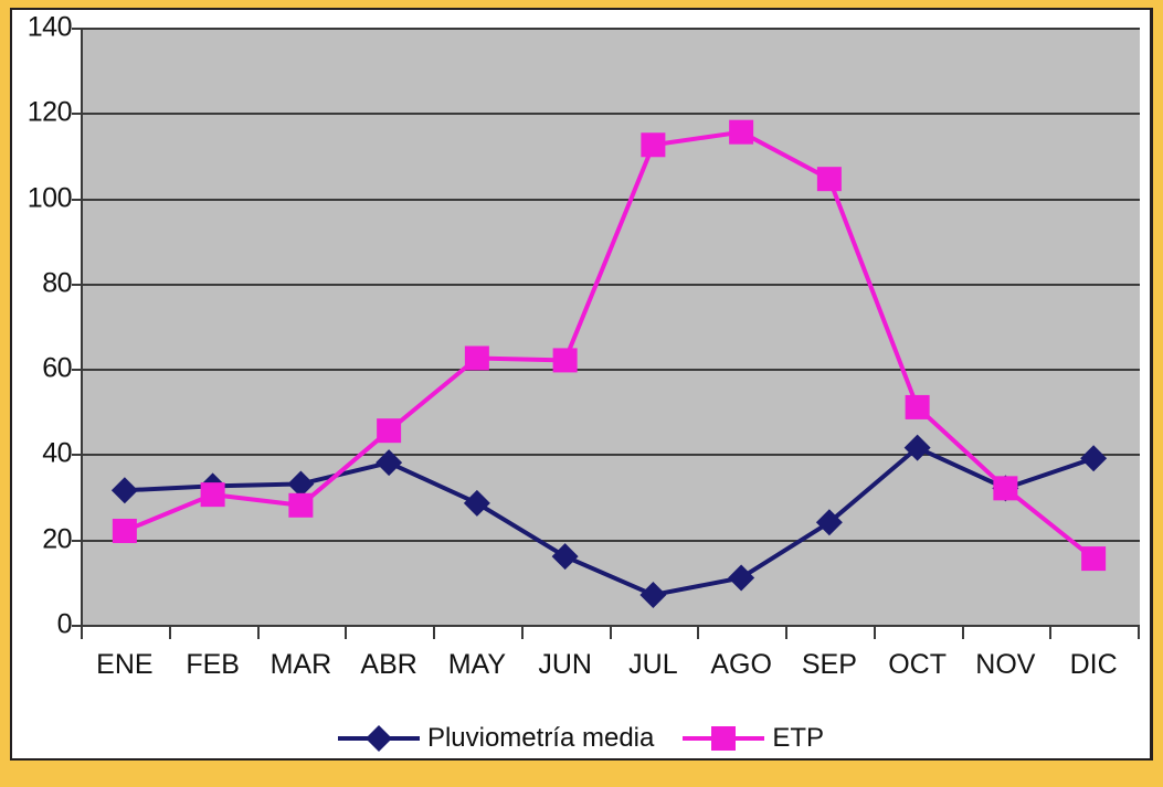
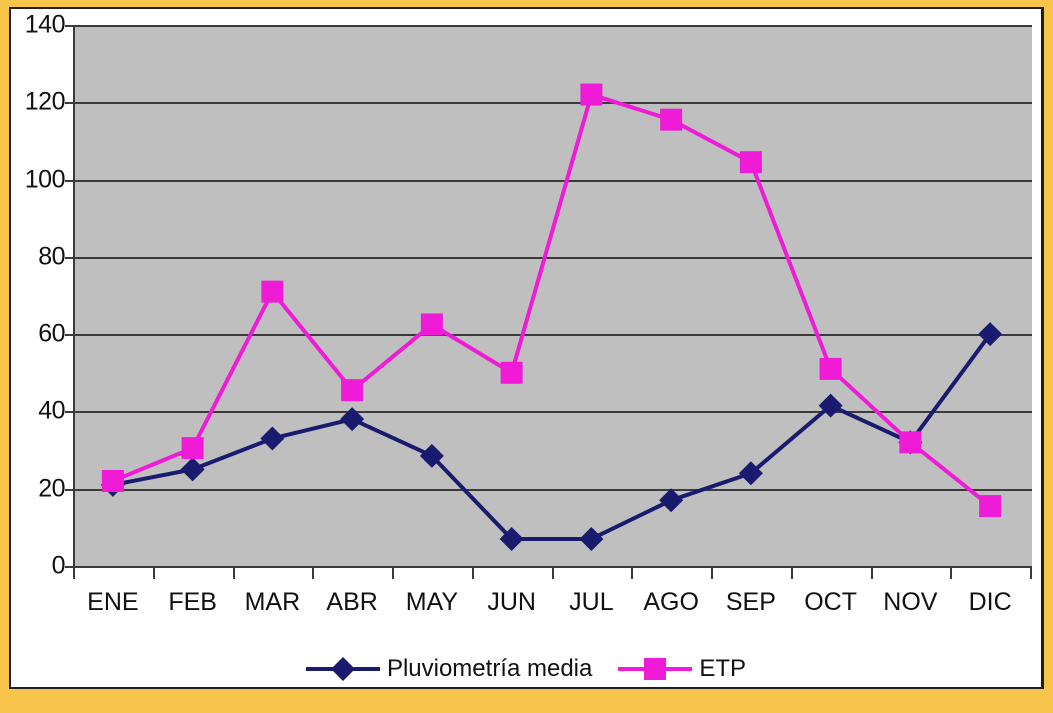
Pluviometría media/ENE: 32 -> 21
Pluviometría media/FEB: 32 -> 25
ETP/MAR: 28 -> 71
Pluviometría media/JUN: 16 -> 7
ETP/JUN: 62 -> 50
ETP/JUL: 112 -> 122
Pluviometría media/AGO: 11 -> 17
Pluviometría media/DIC: 39 -> 60
